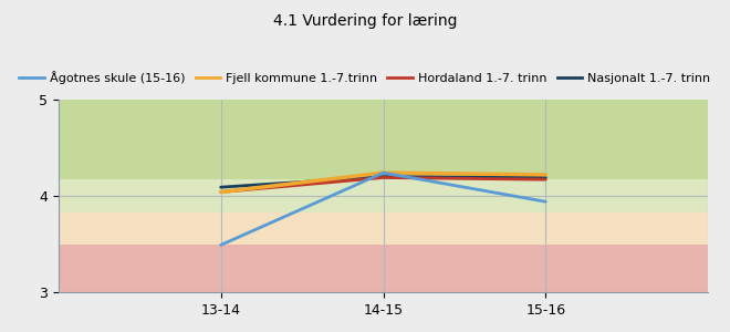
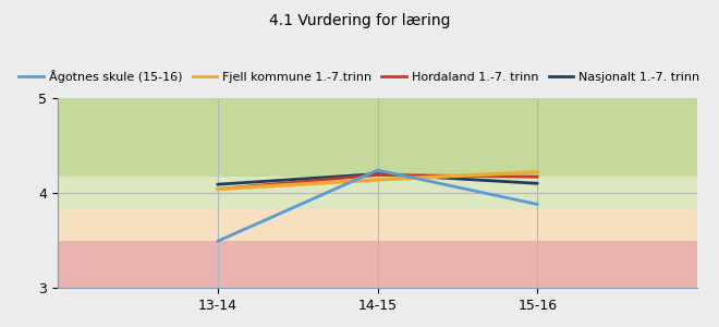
Fjell kommune 1.-7.trinn/14-15: 4.24 -> 4.14
Ågotnes skule (15-16)/15-16: 3.94 -> 3.88
Nasjonalt 1.-7. trinn/15-16: 4.19 -> 4.10
